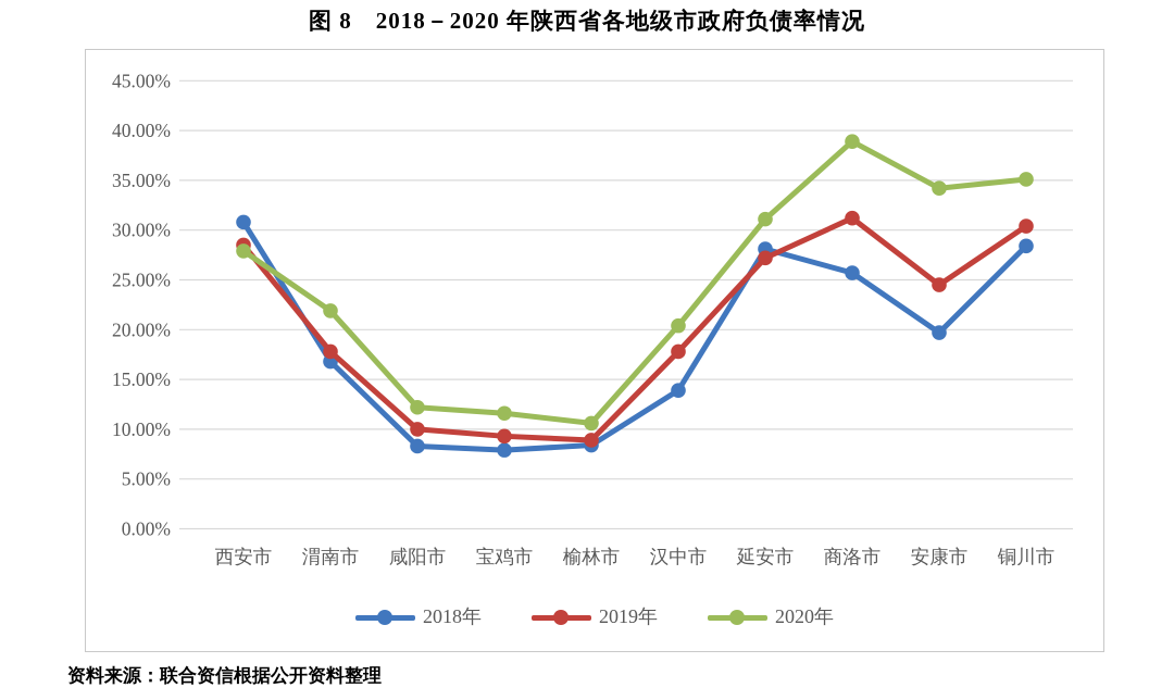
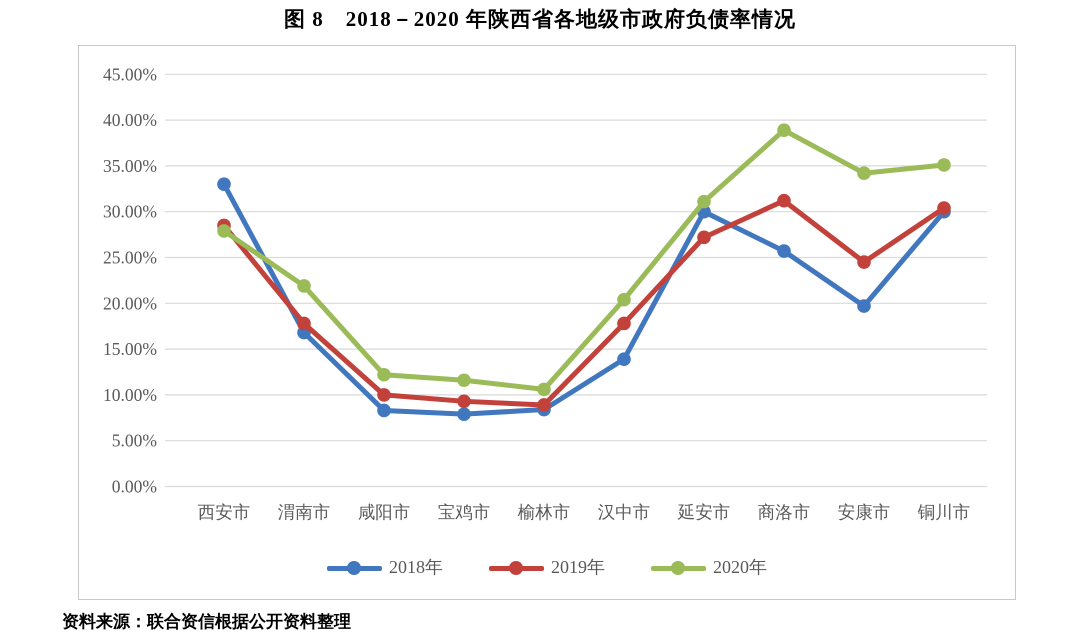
2018年/西安市: 31% -> 33%
2018年/延安市: 28% -> 30%
2018年/铜川市: 28% -> 30%
